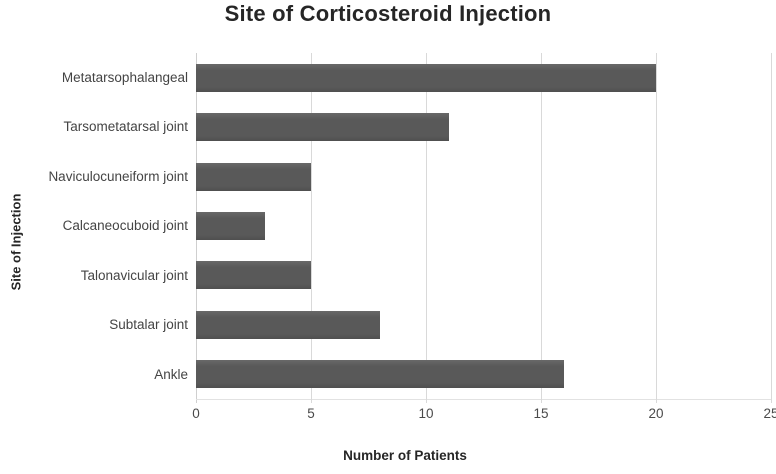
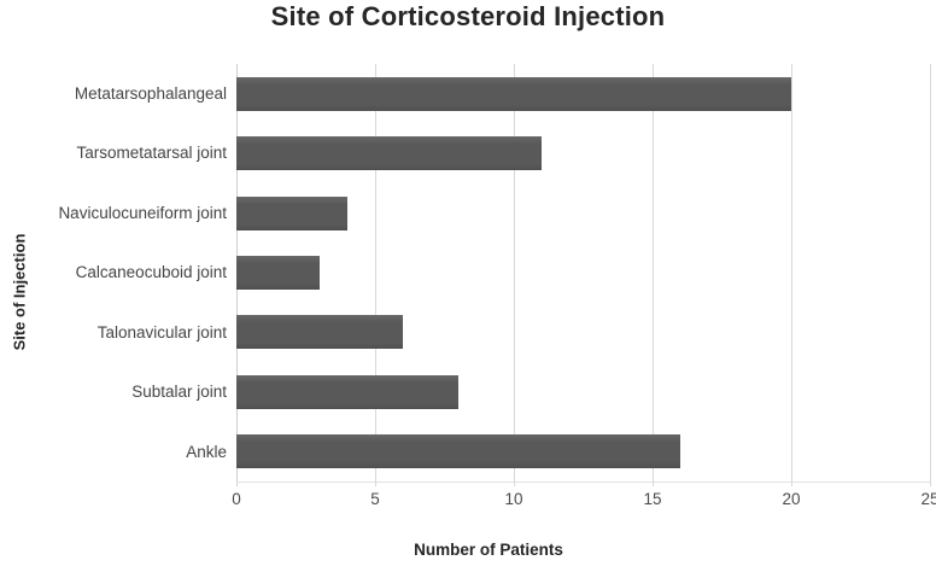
Naviculocuneiform joint: 5 -> 4
Talonavicular joint: 5 -> 6
